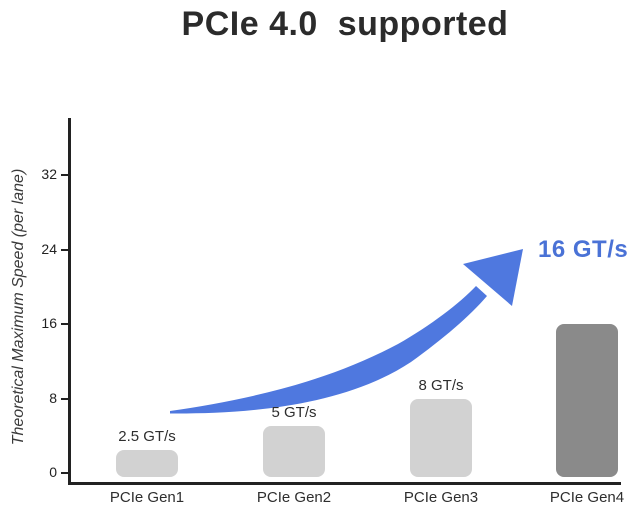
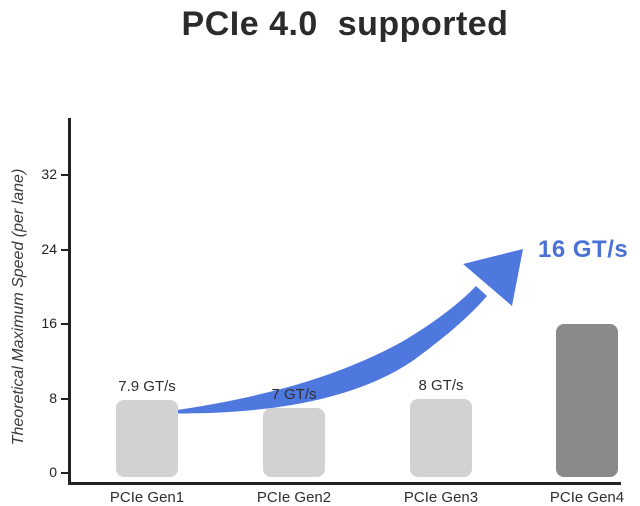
PCIe Gen1: 2.5 -> 7.9
PCIe Gen2: 5 -> 7
